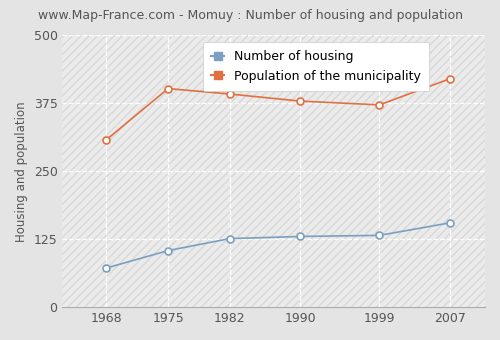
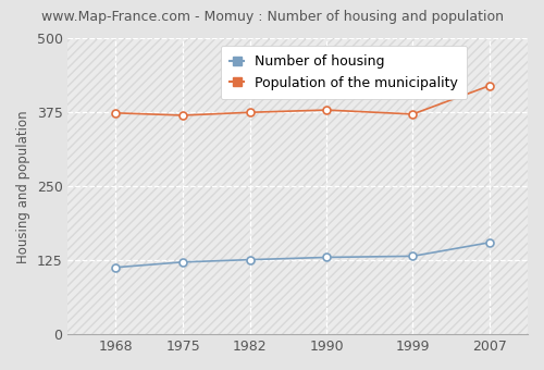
Number of housing/1968: 72 -> 113
Population of the municipality/1968: 308 -> 374
Number of housing/1975: 104 -> 122
Population of the municipality/1975: 402 -> 370
Population of the municipality/1982: 392 -> 375
